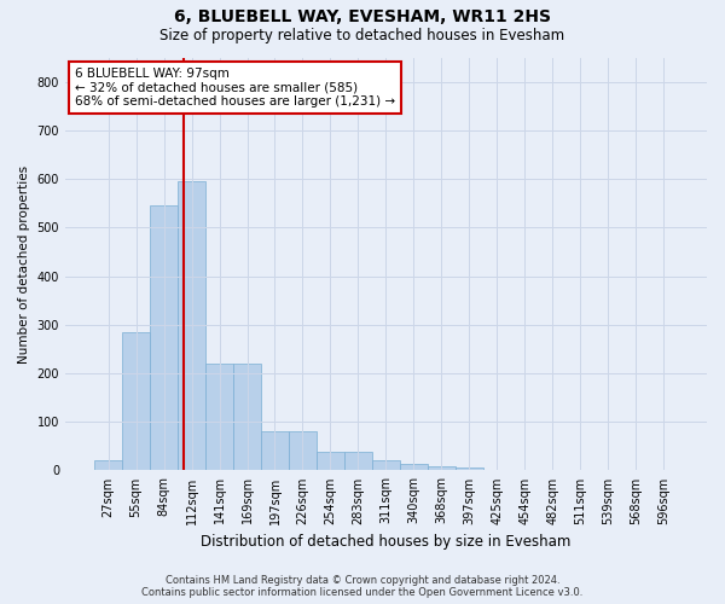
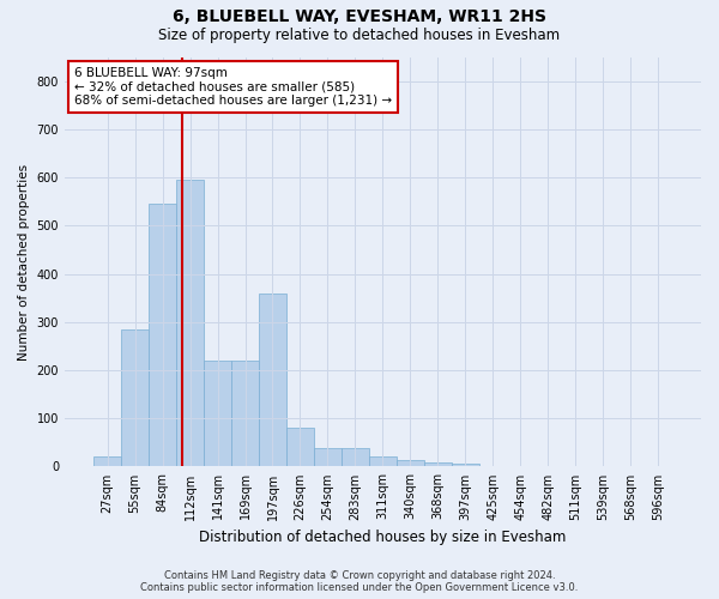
197sqm: 80 -> 360
